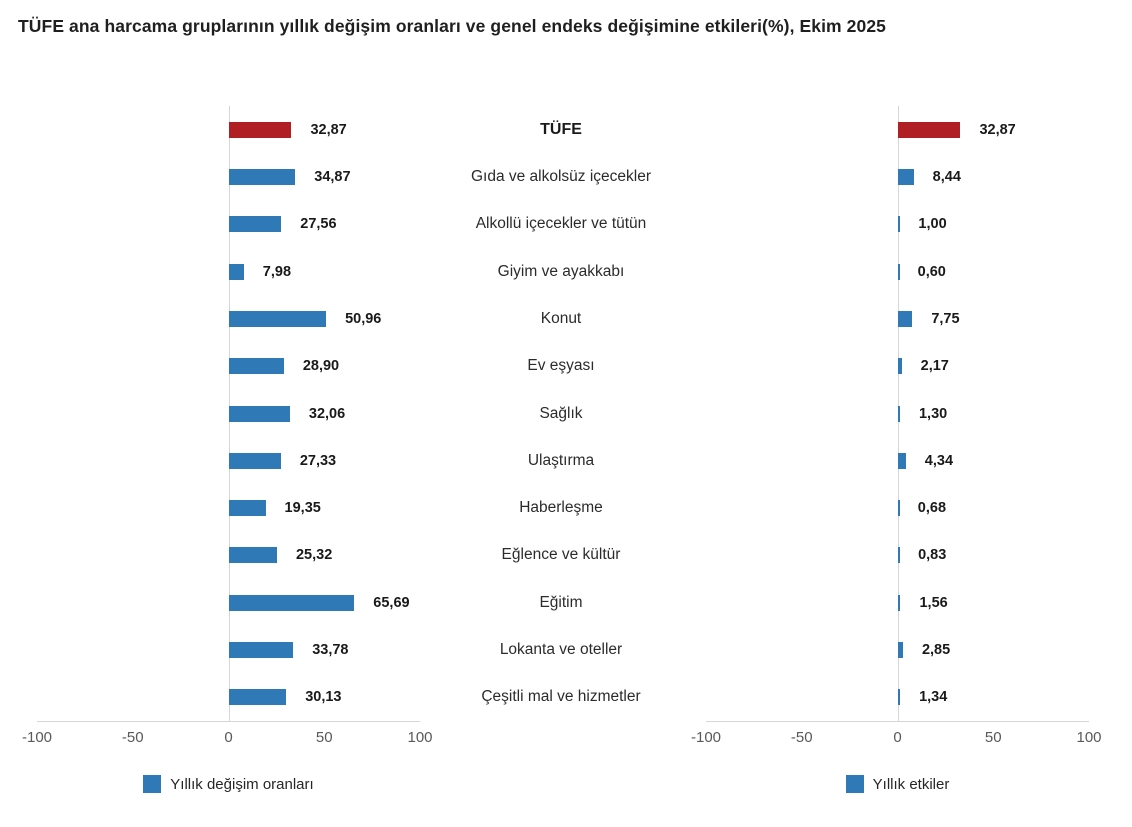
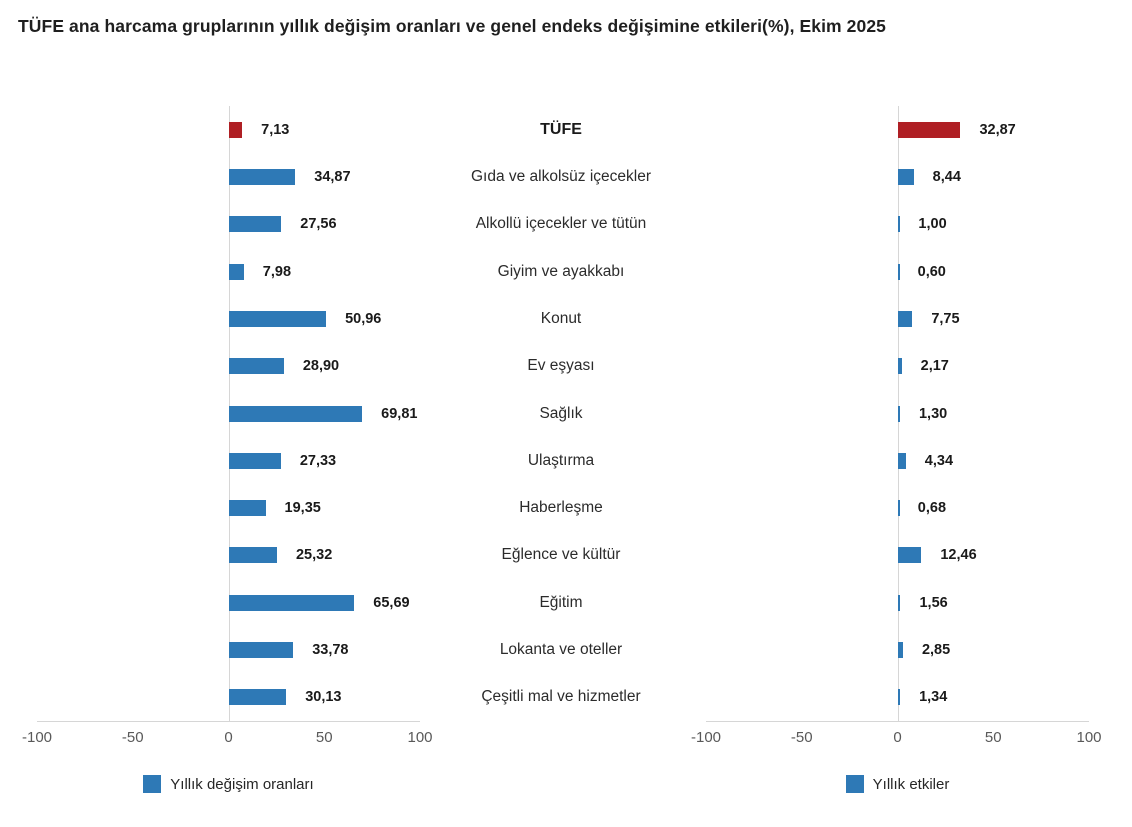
Yıllık değişim oranları/TÜFE: 32,87 -> 7,13
Yıllık değişim oranları/Sağlık: 32,06 -> 69,81
Yıllık etkiler/Eğlence ve kültür: 0,83 -> 12,46
